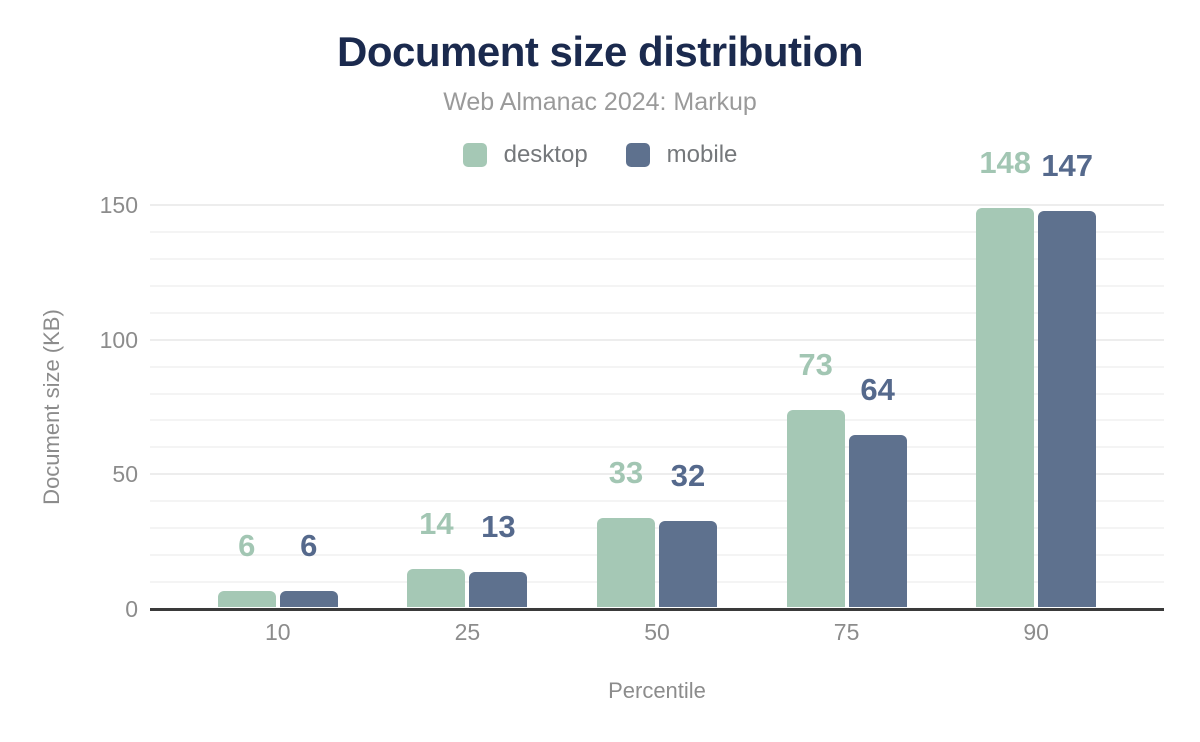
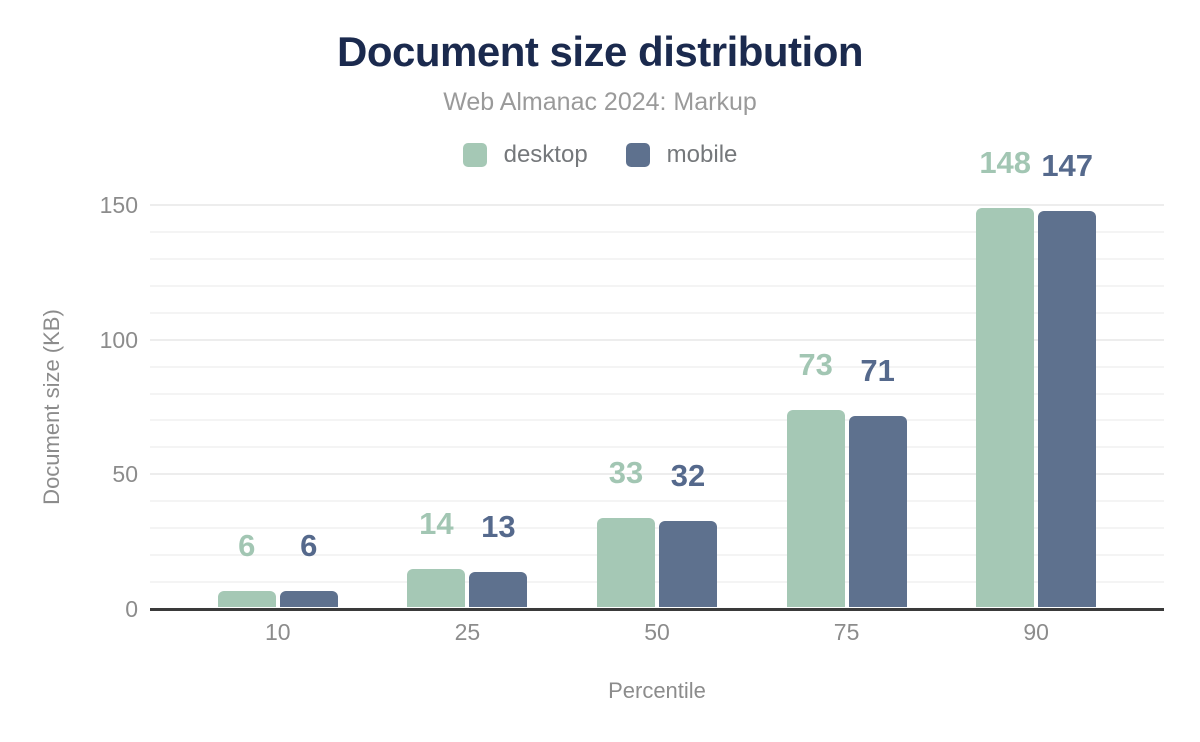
mobile/75: 64 -> 71
